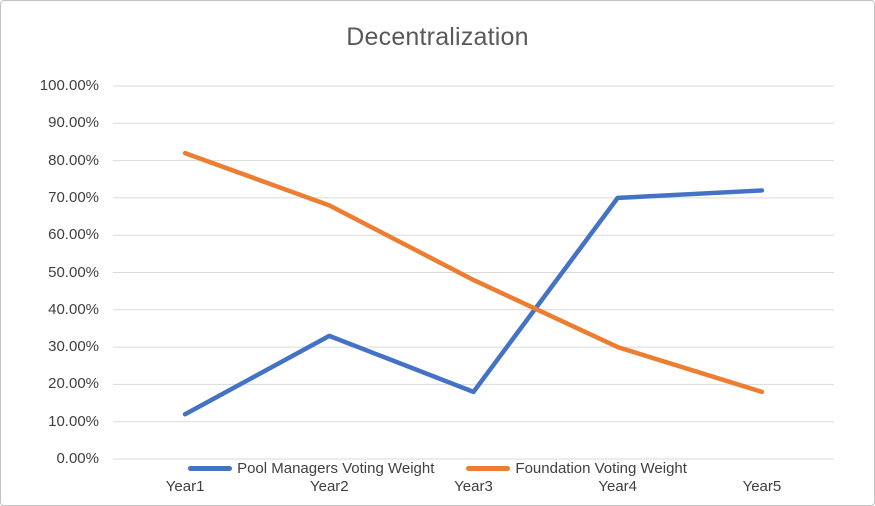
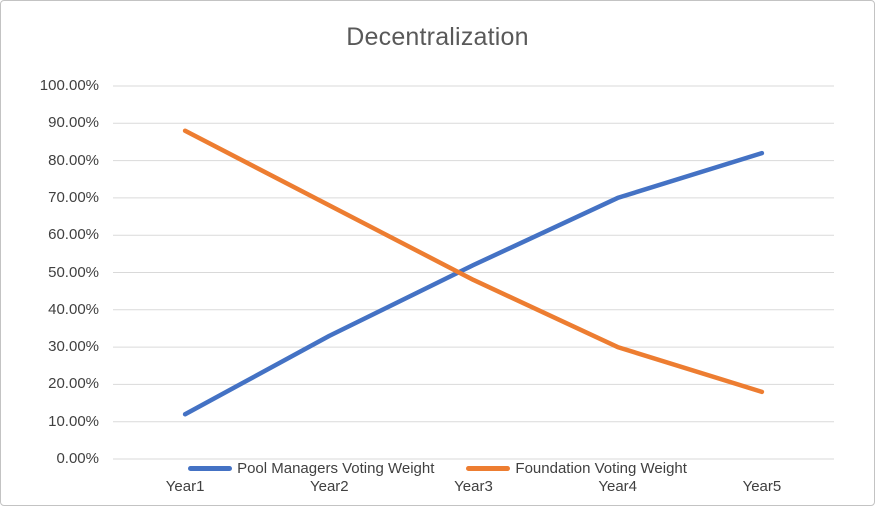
Foundation Voting Weight/Year1: 82% -> 88%
Pool Managers Voting Weight/Year3: 18% -> 52%
Pool Managers Voting Weight/Year5: 72% -> 82%
